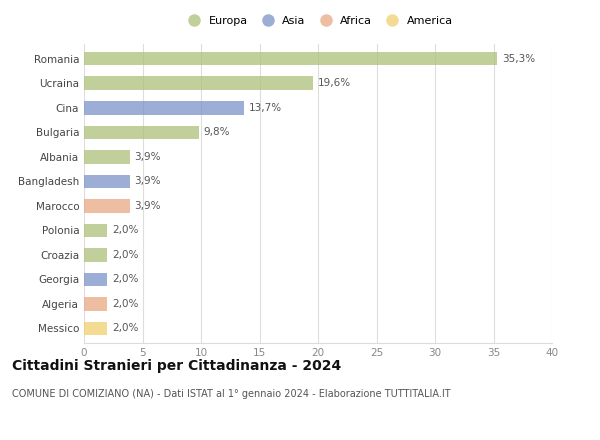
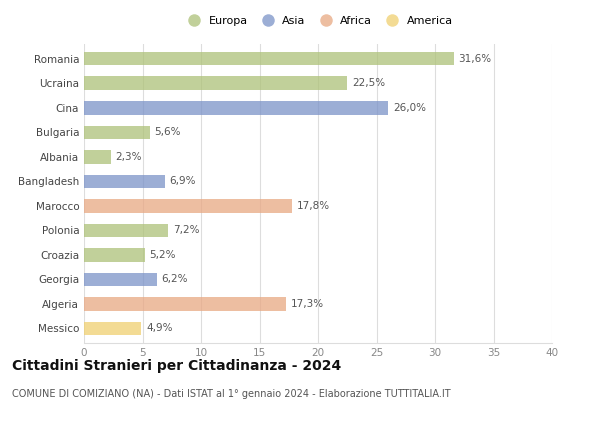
Romania: 35,3% -> 31,6%
Ucraina: 19,6% -> 22,5%
Cina: 13,7% -> 26,0%
Bulgaria: 9,8% -> 5,6%
Albania: 3,9% -> 2,3%
Bangladesh: 3,9% -> 6,9%
Marocco: 3,9% -> 17,8%
Polonia: 2,0% -> 7,2%
Croazia: 2,0% -> 5,2%
Georgia: 2,0% -> 6,2%
Algeria: 2,0% -> 17,3%
Messico: 2,0% -> 4,9%
